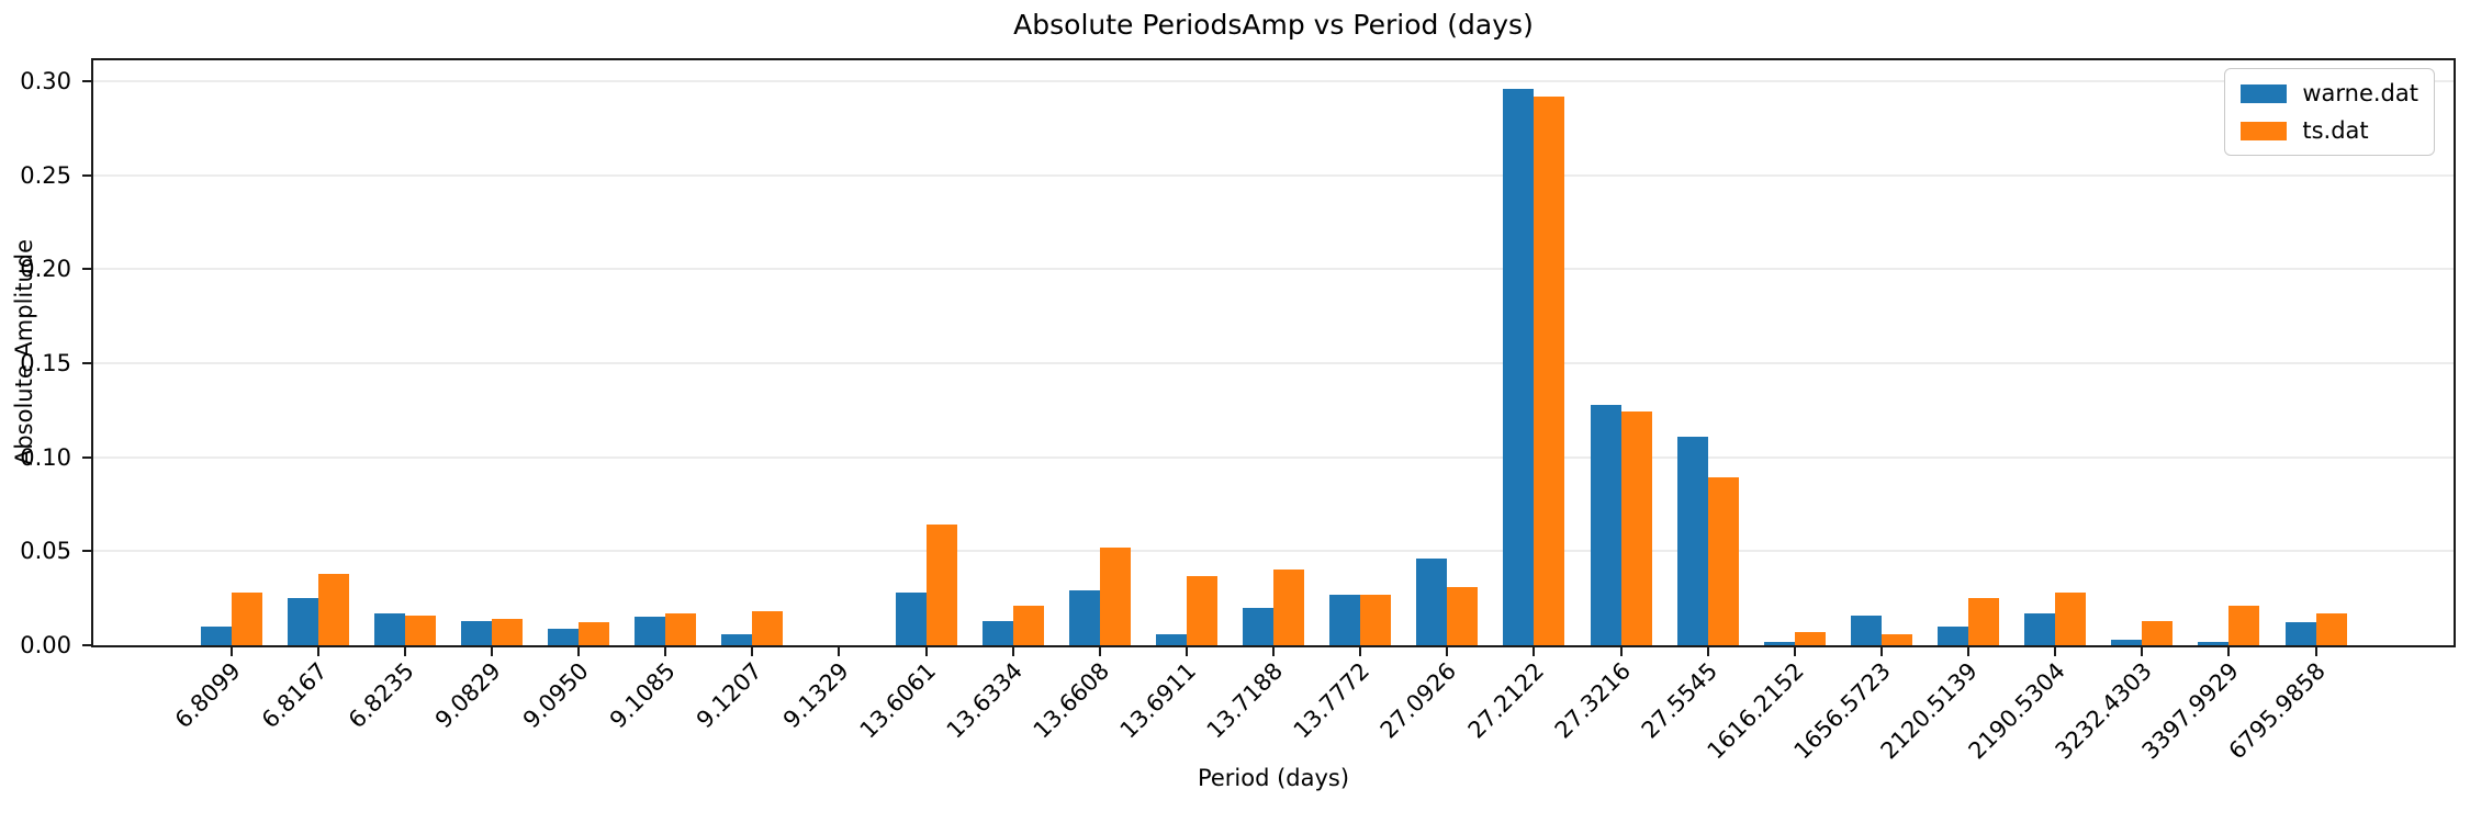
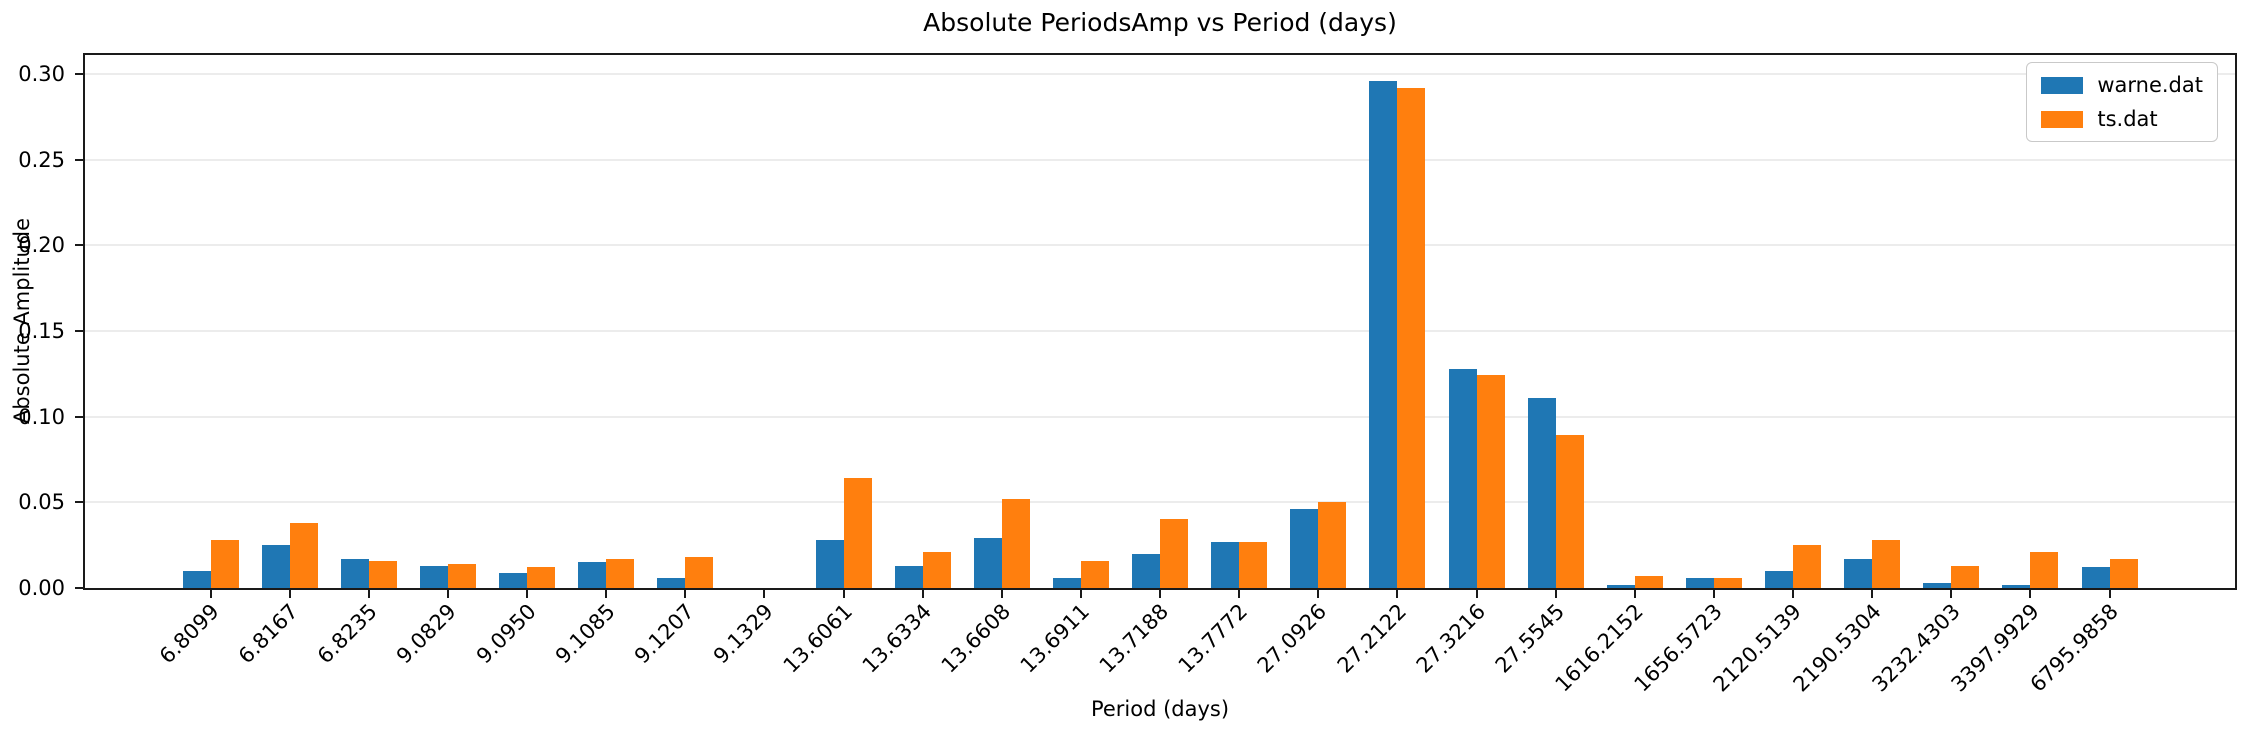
ts.dat/13.6911: 0.037 -> 0.016
ts.dat/27.0926: 0.031 -> 0.050
warne.dat/1656.5723: 0.016 -> 0.006
